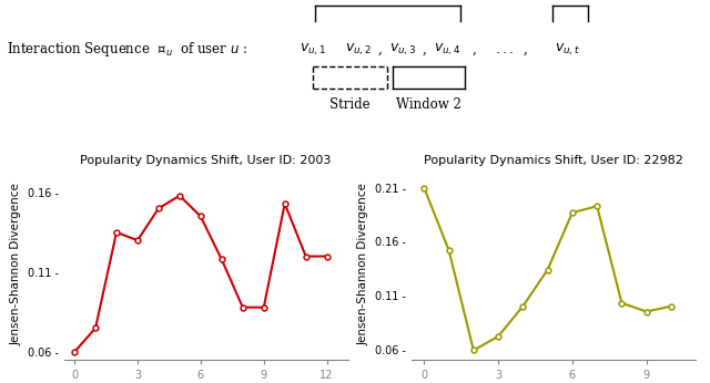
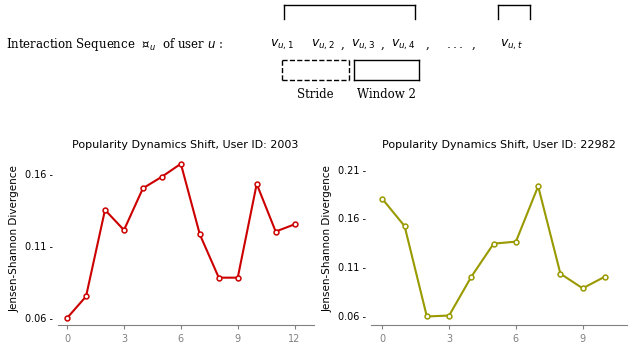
Popularity Dynamics Shift, User ID: 2003/3: 0.130 - -> 0.121 -
Popularity Dynamics Shift, User ID: 2003/6: 0.145 - -> 0.167 -
Popularity Dynamics Shift, User ID: 2003/12: 0.120 - -> 0.125 -
Popularity Dynamics Shift, User ID: 22982/0: 0.210 - -> 0.180 -
Popularity Dynamics Shift, User ID: 22982/3: 0.072 - -> 0.060 -
Popularity Dynamics Shift, User ID: 22982/6: 0.187 - -> 0.136 -
Popularity Dynamics Shift, User ID: 22982/9: 0.095 - -> 0.088 -
